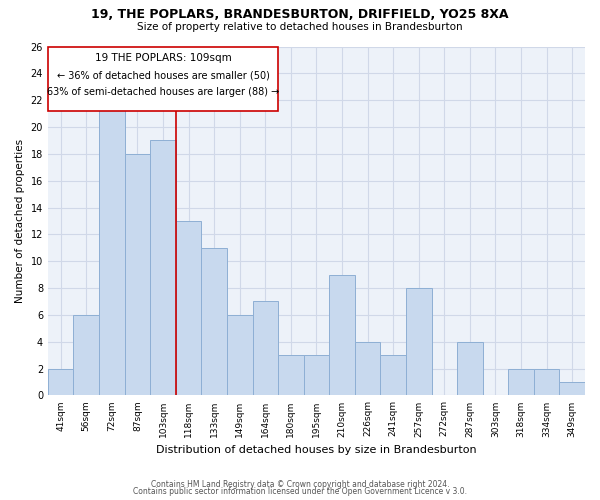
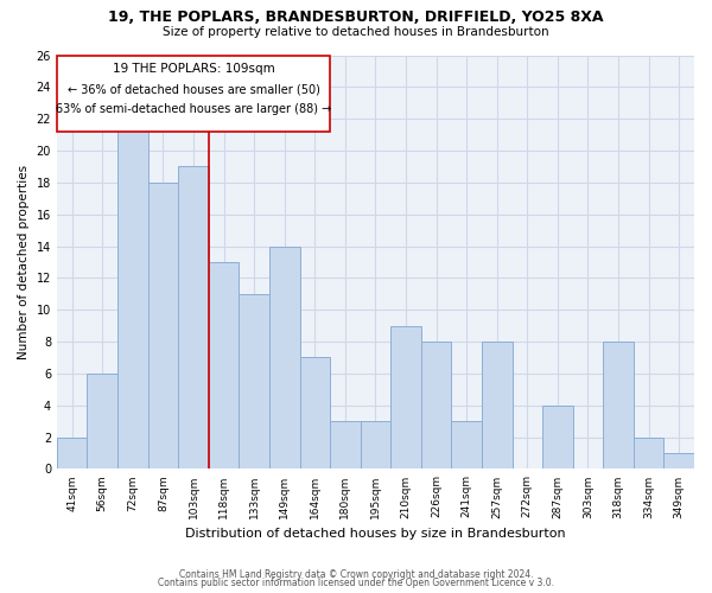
149sqm: 6 -> 14
226sqm: 4 -> 8
318sqm: 2 -> 8
